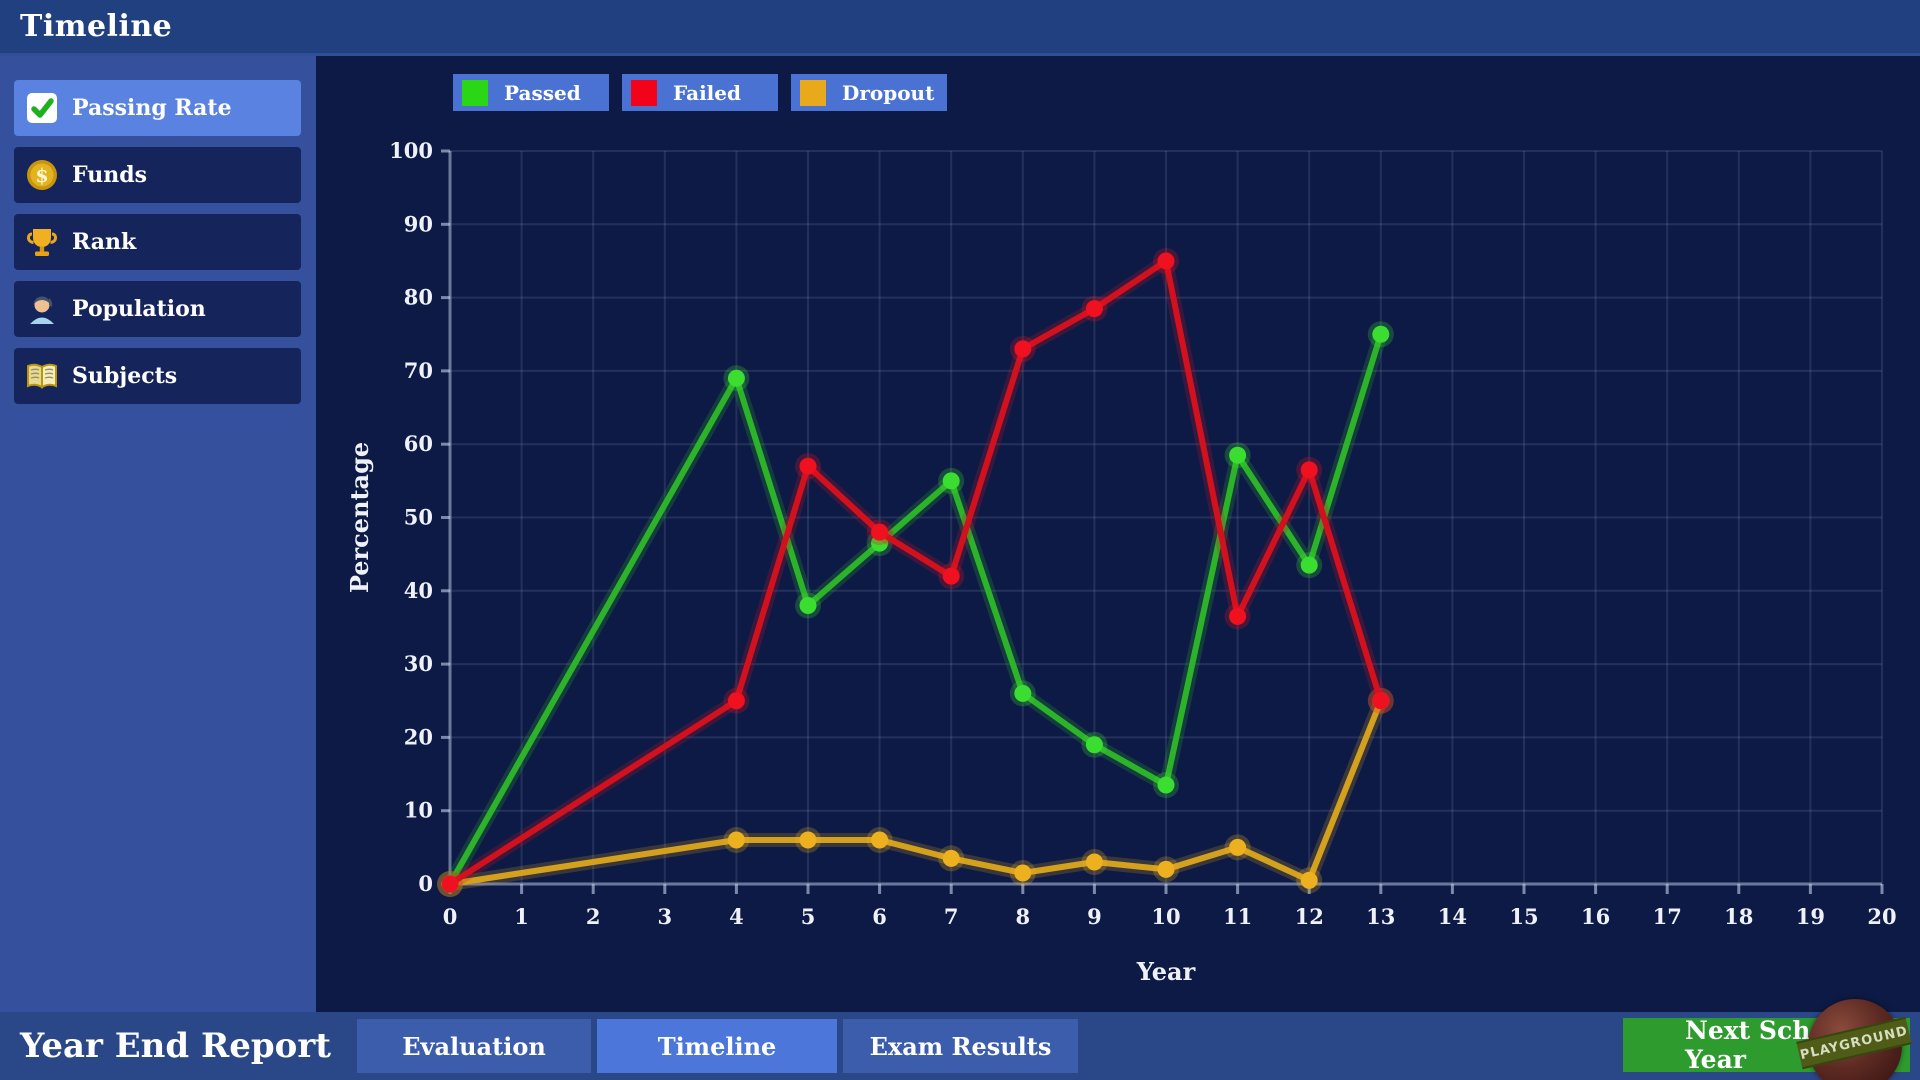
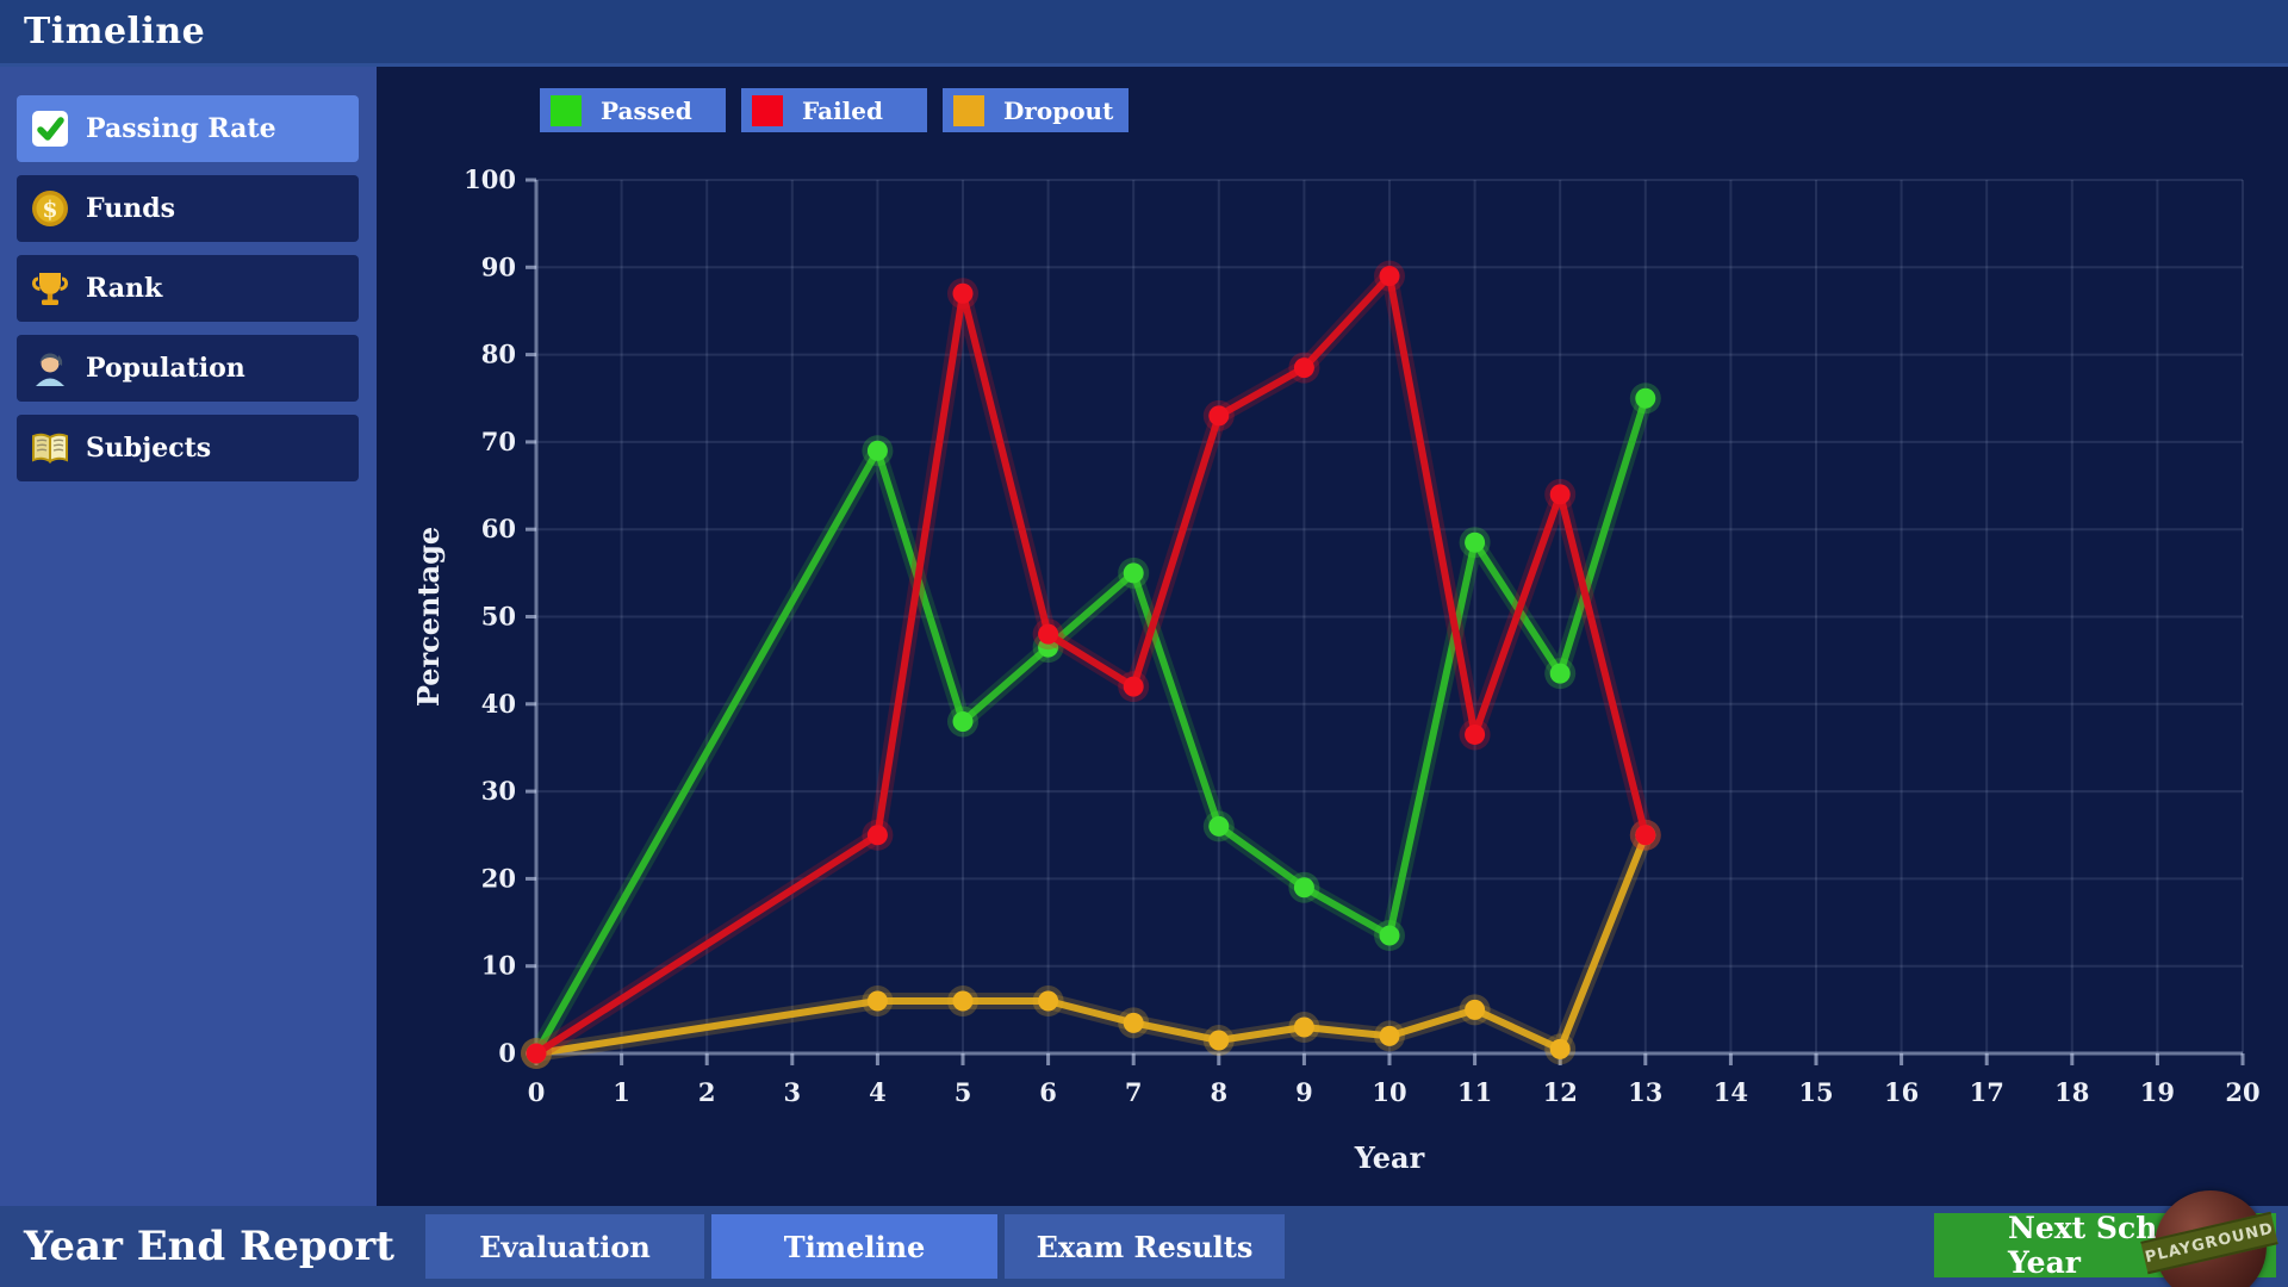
Failed/5: 57 -> 87
Failed/10: 85 -> 89
Failed/12: 56 -> 64
